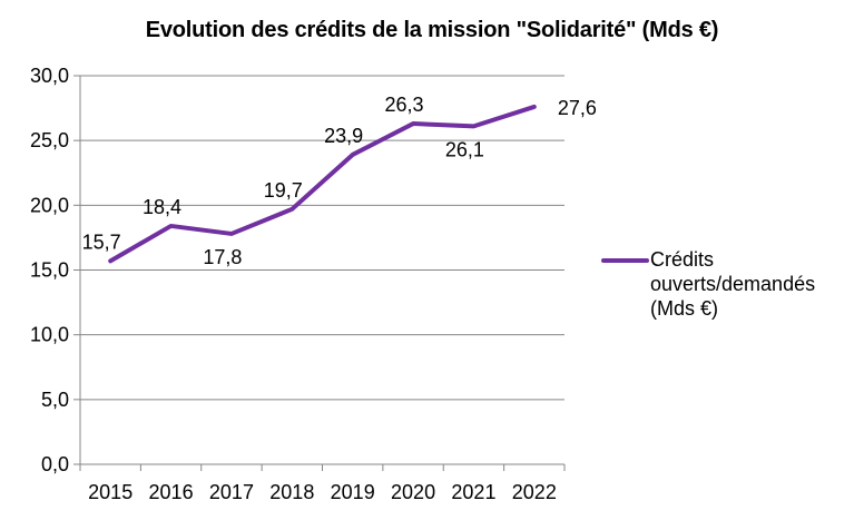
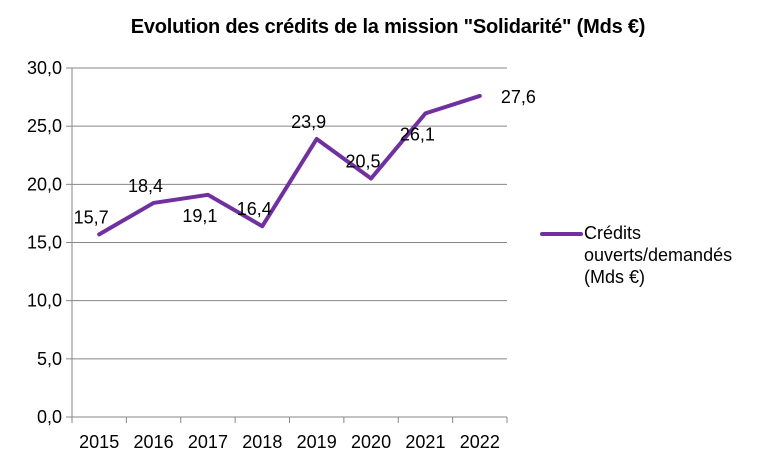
2017: 17,8 -> 19,1
2018: 19,7 -> 16,4
2020: 26,3 -> 20,5
